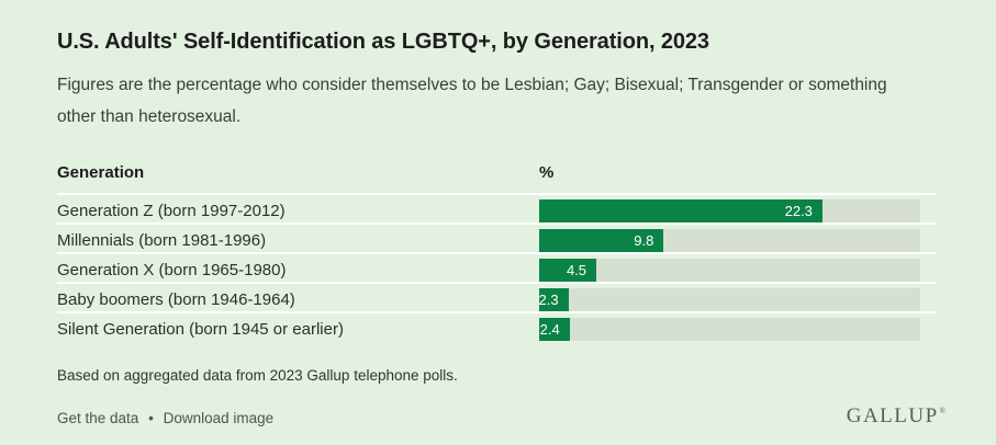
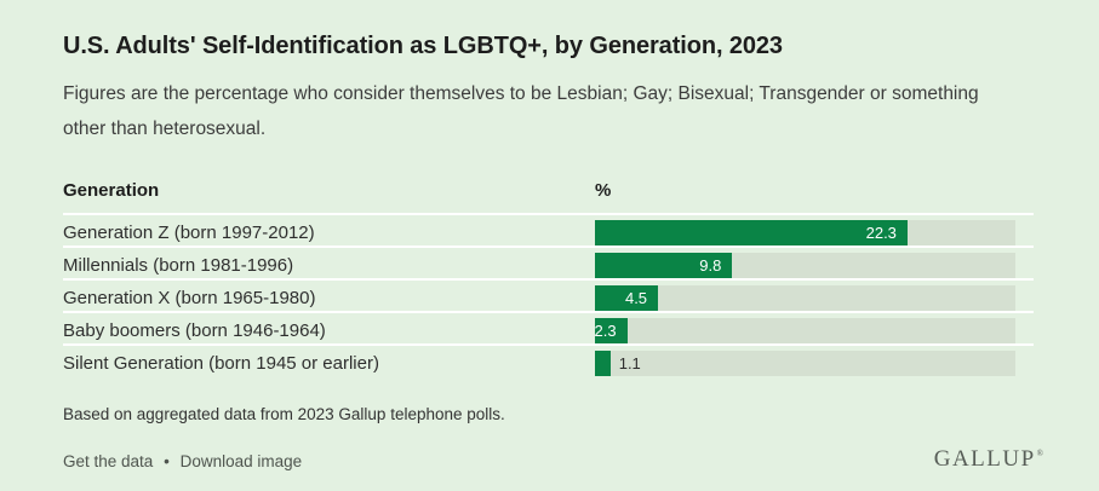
Silent Generation (born 1945 or earlier): 2.4 -> 1.1
